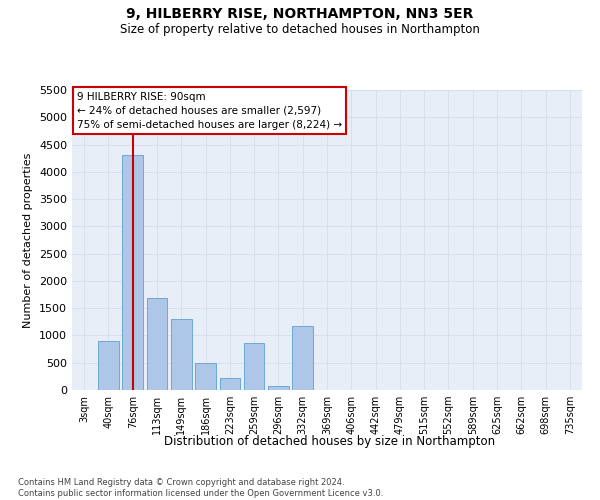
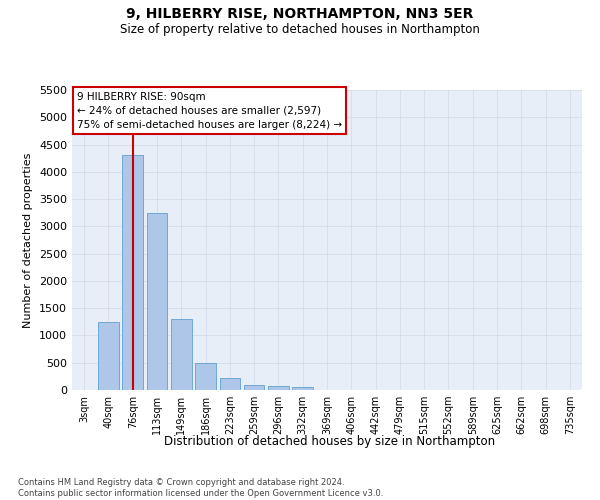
40sqm: 900 -> 1250
113sqm: 1680 -> 3250
259sqm: 860 -> 100
332sqm: 1180 -> 50
